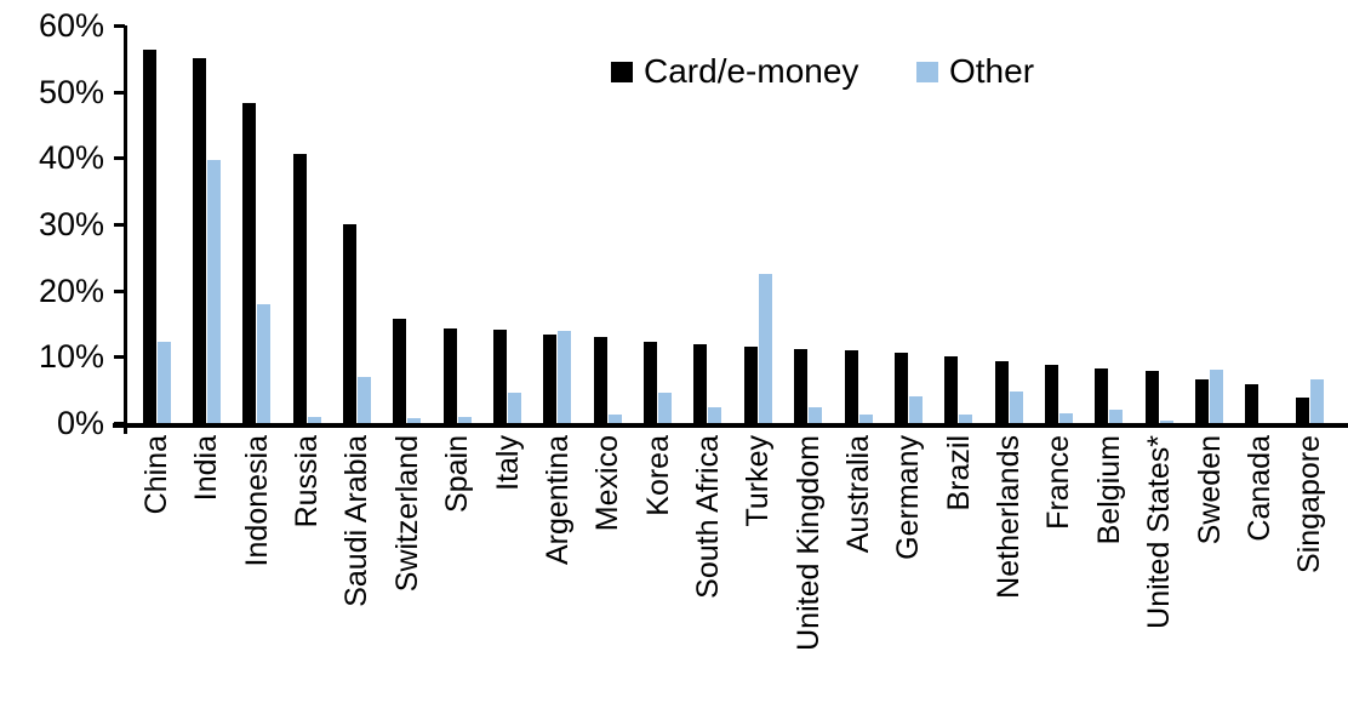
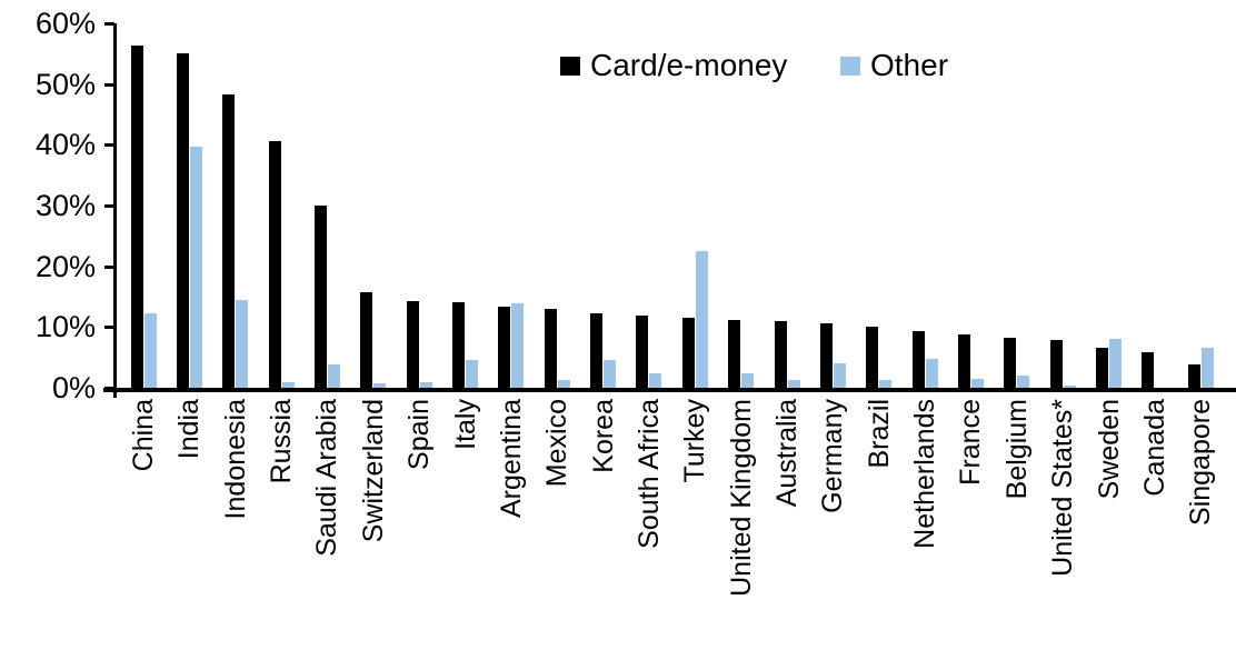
Other/Indonesia: 18% -> 14%
Other/Saudi Arabia: 7% -> 4%
